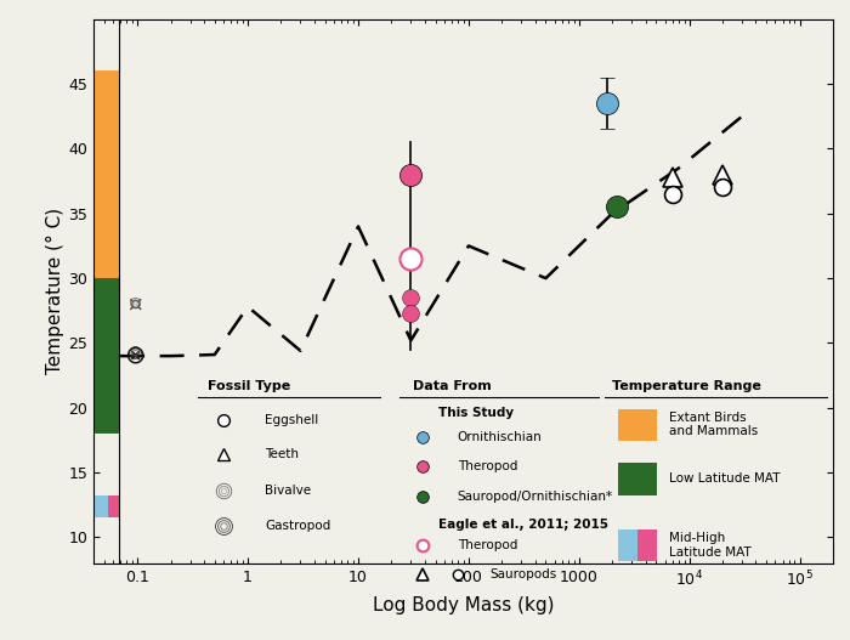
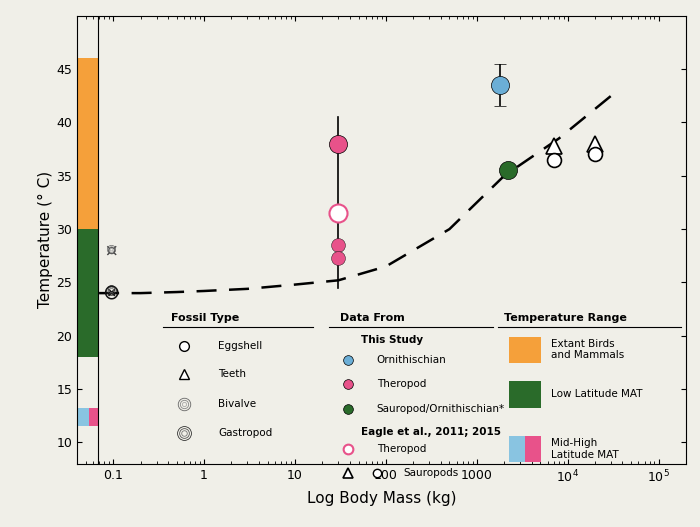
1: 27.8 -> 24.2
10: 34.0 -> 24.8
100: 32.5 -> 26.5
